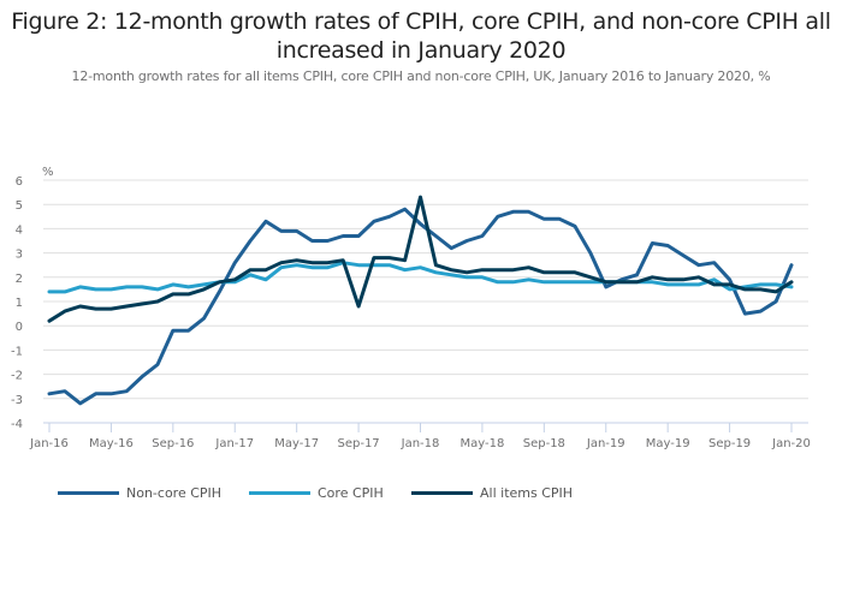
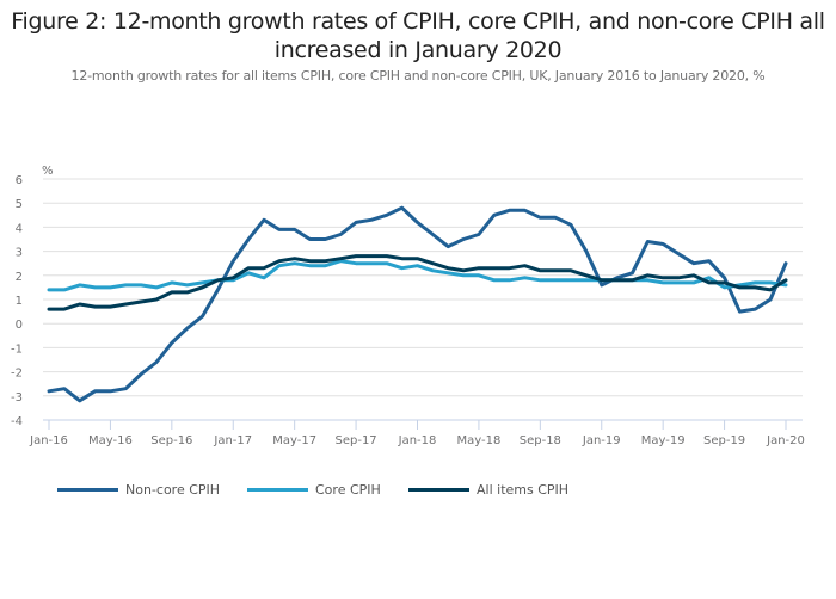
All items CPIH/Jan-16: 0.2 -> 0.6
Non-core CPIH/Sep-16: -0.2 -> -0.8
Non-core CPIH/Sep-17: 3.7 -> 4.2
All items CPIH/Sep-17: 0.8 -> 2.8
All items CPIH/Jan-18: 5.3 -> 2.7
